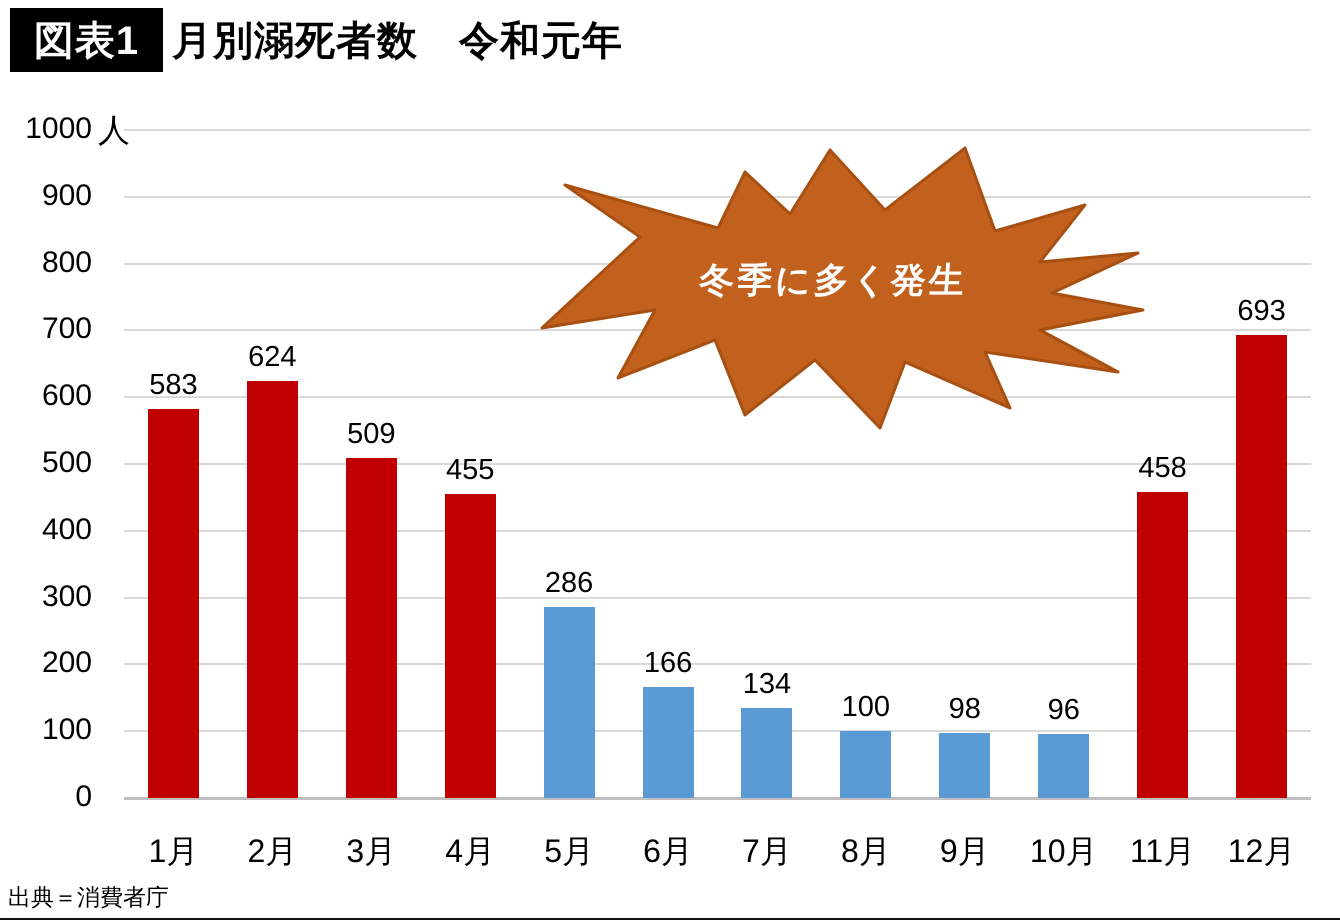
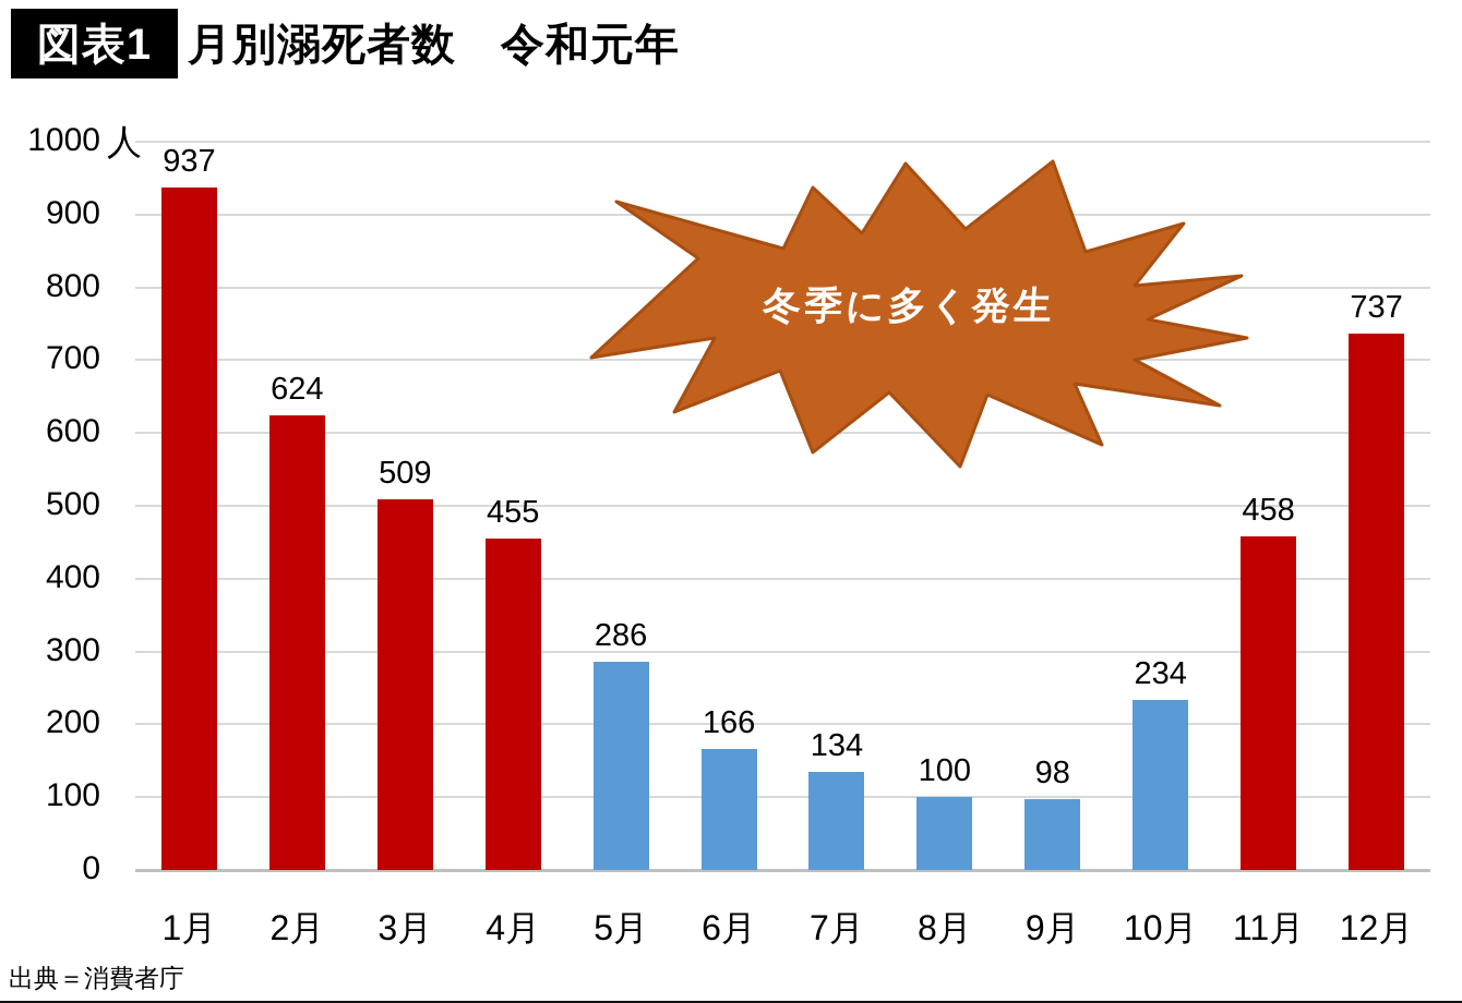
1月: 583 -> 937
10月: 96 -> 234
12月: 693 -> 737
